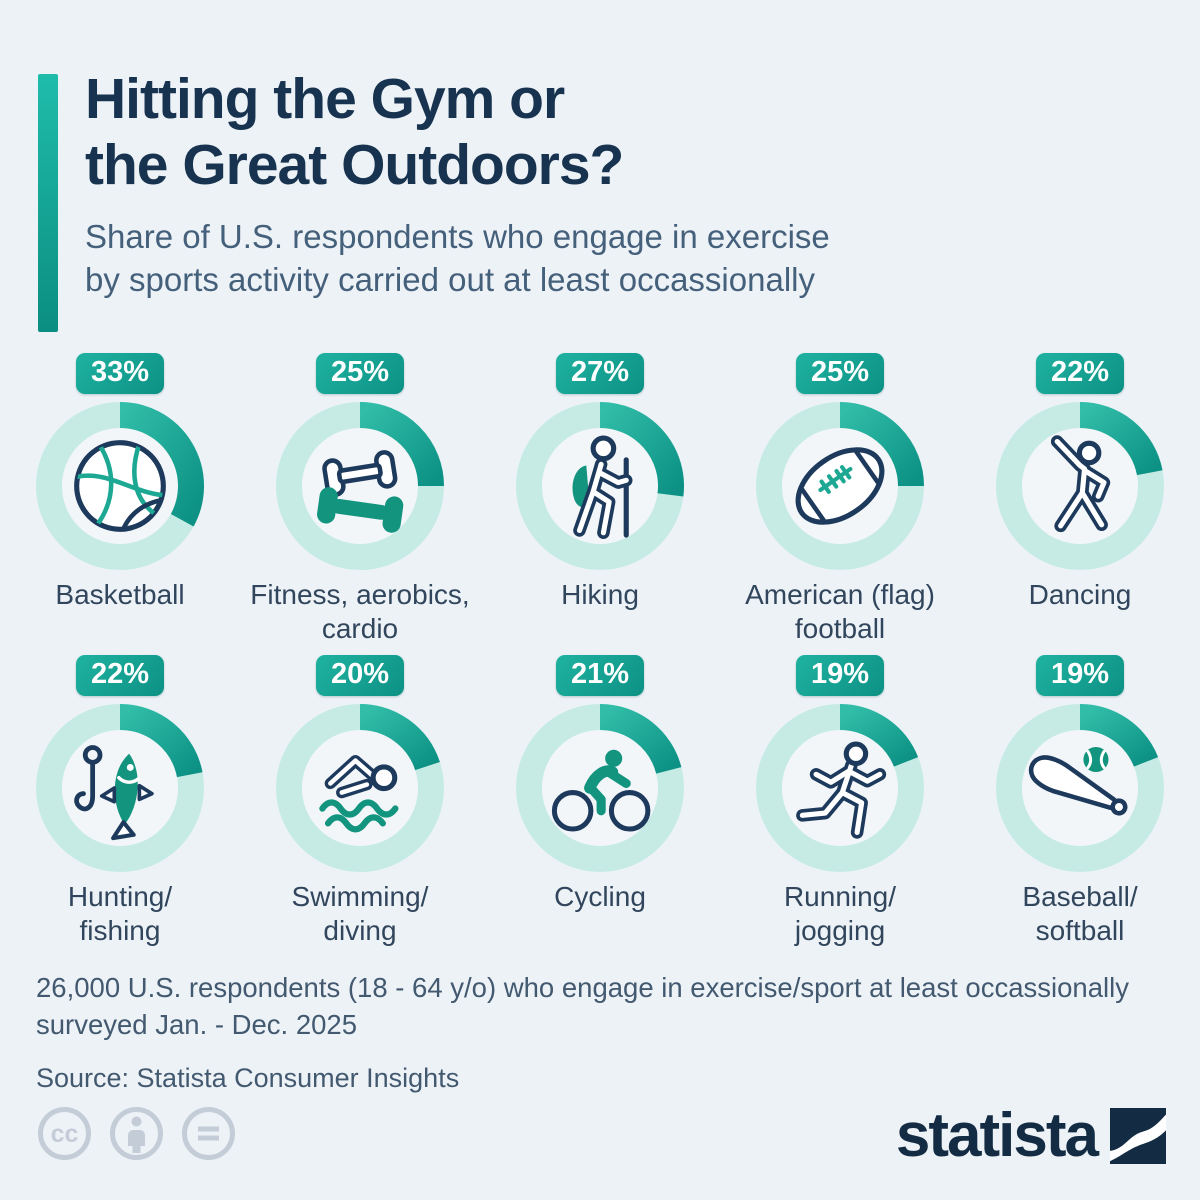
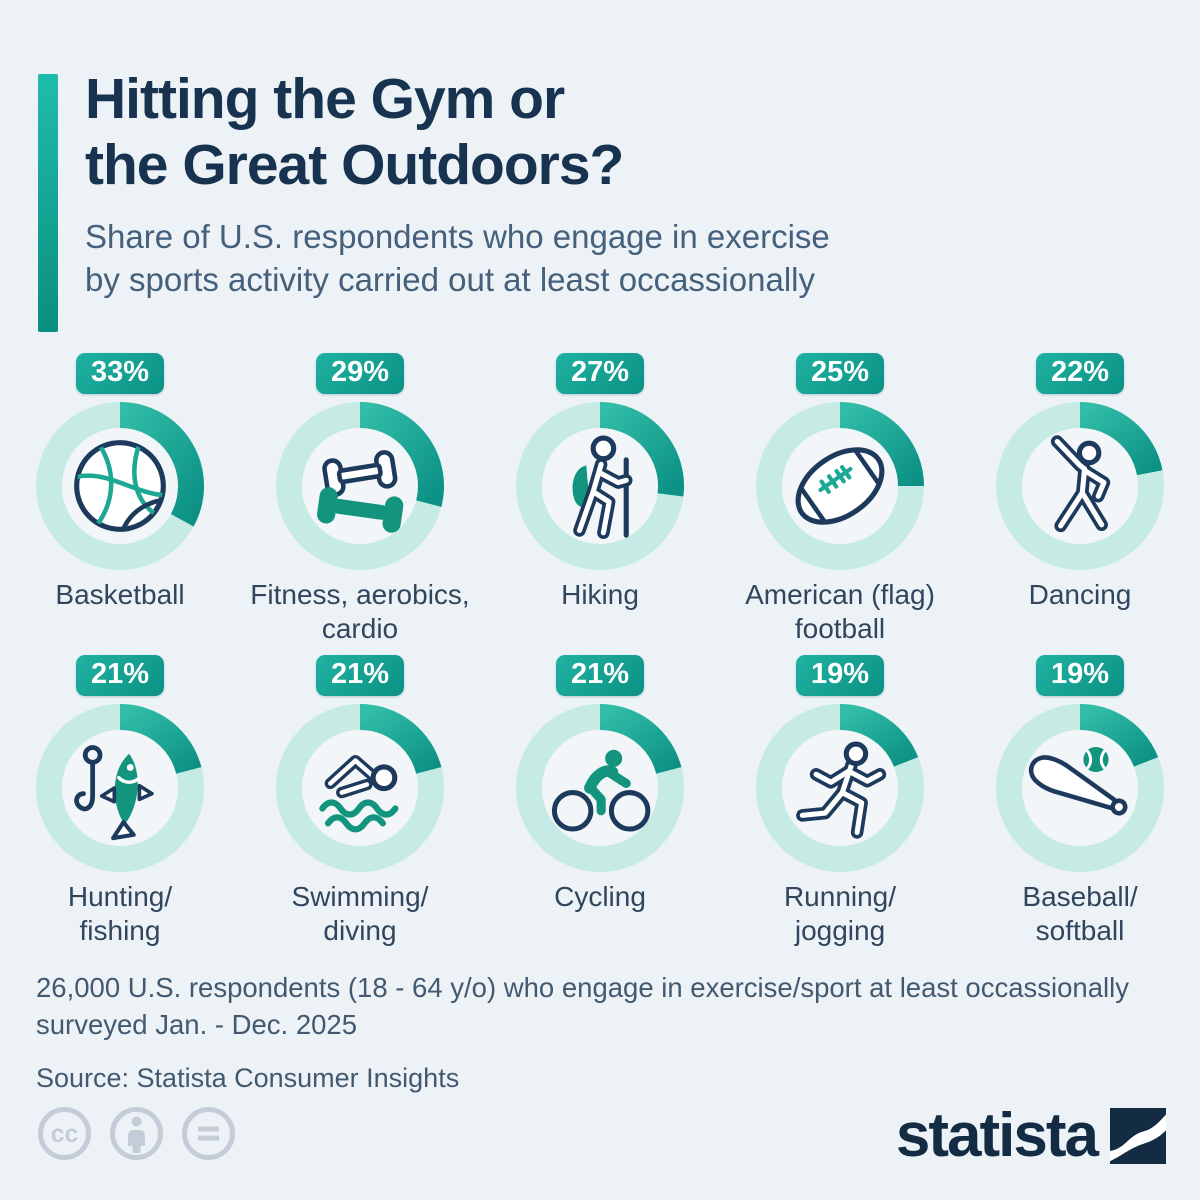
Fitness, aerobics, cardio: 25% -> 29%
Hunting/ fishing: 22% -> 21%
Swimming/ diving: 20% -> 21%
